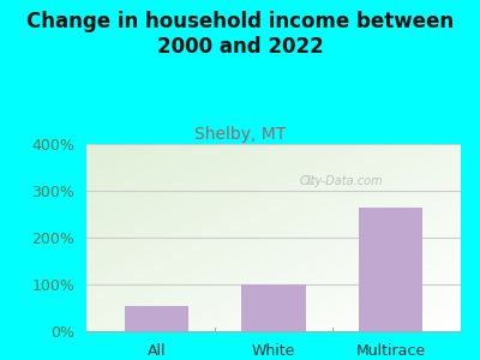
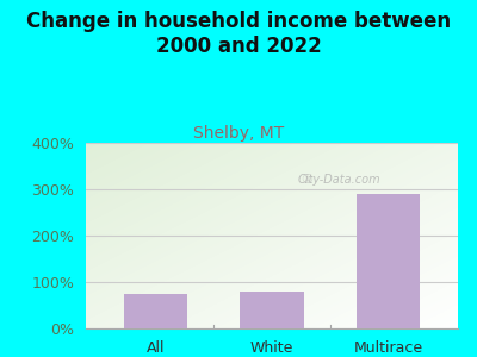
All: 55% -> 75%
White: 100% -> 80%
Multirace: 265% -> 290%
